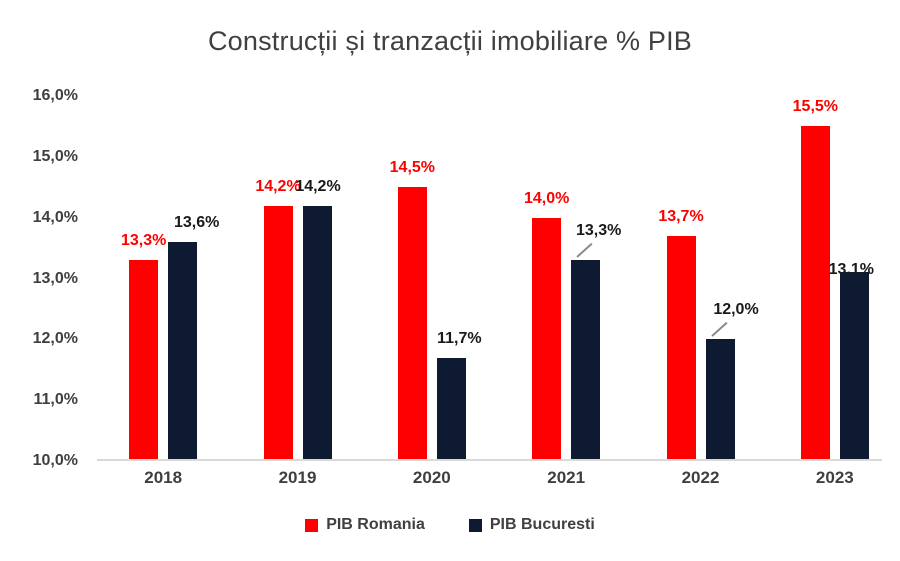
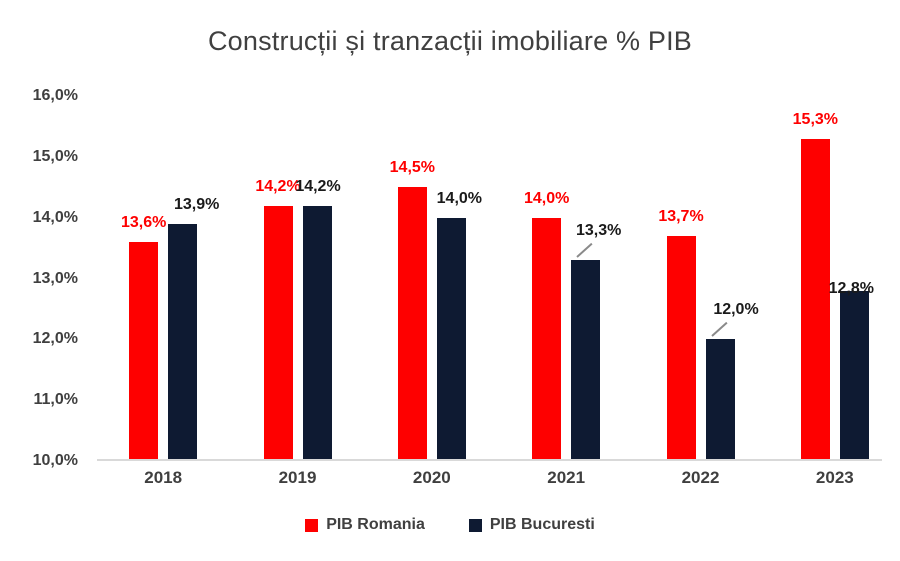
PIB Romania/2018: 13,3% -> 13,6%
PIB Bucuresti/2018: 13,6% -> 13,9%
PIB Bucuresti/2020: 11,7% -> 14,0%
PIB Romania/2023: 15,5% -> 15,3%
PIB Bucuresti/2023: 13,1% -> 12,8%
